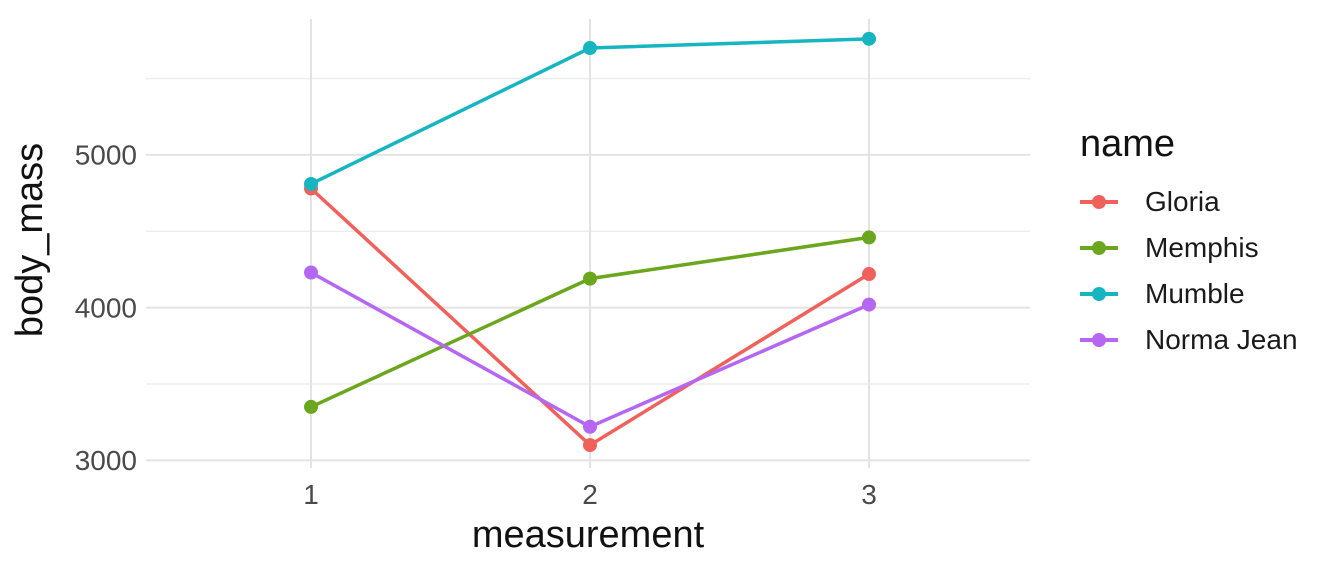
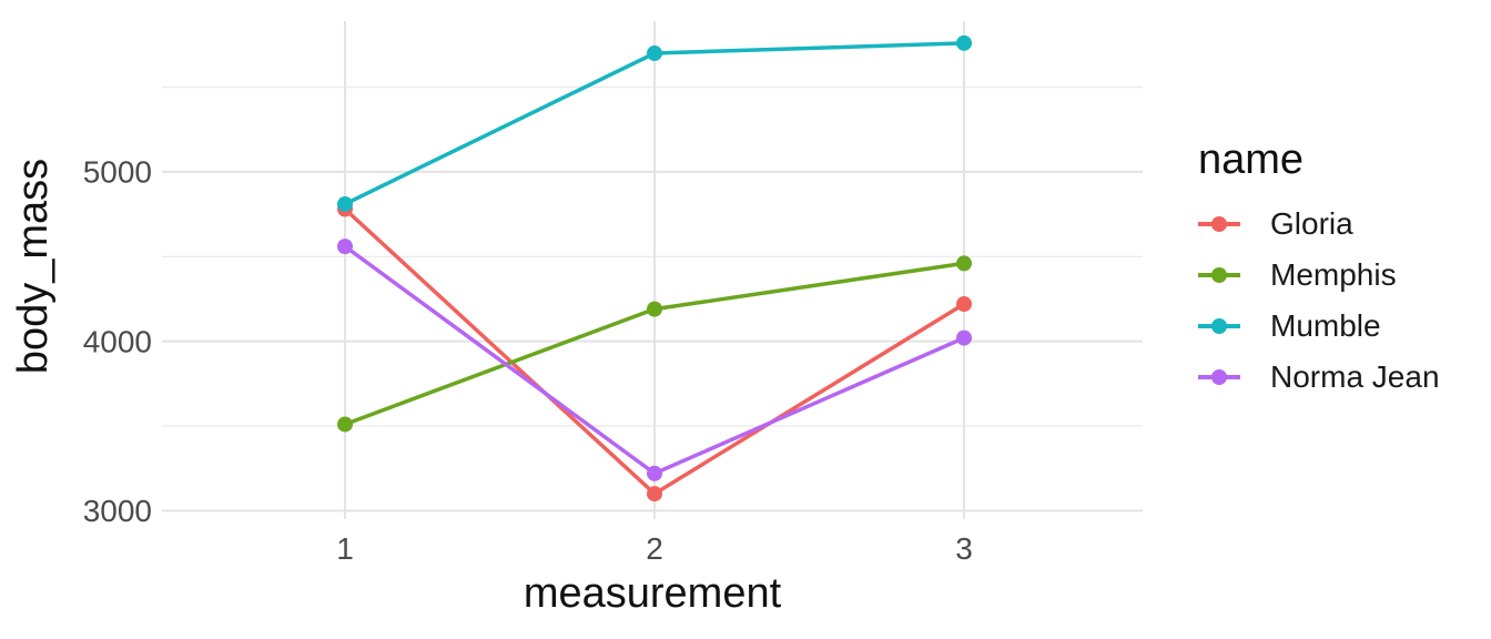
Memphis/1: 3350 -> 3510
Norma Jean/1: 4230 -> 4560
